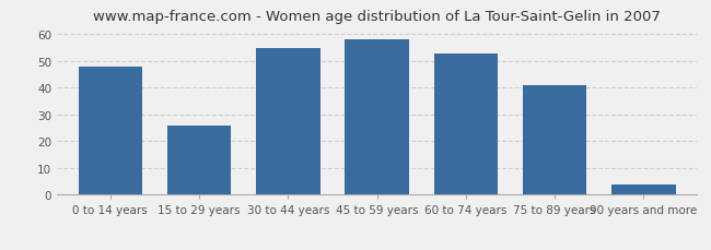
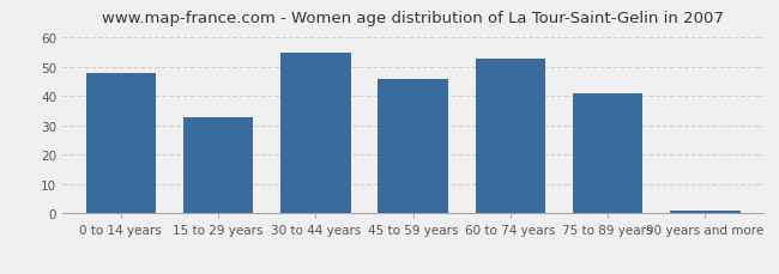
15 to 29 years: 26 -> 33
45 to 59 years: 58 -> 46
90 years and more: 4 -> 1
